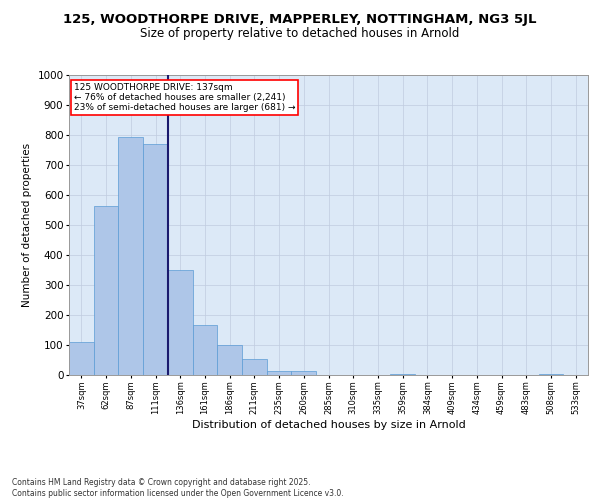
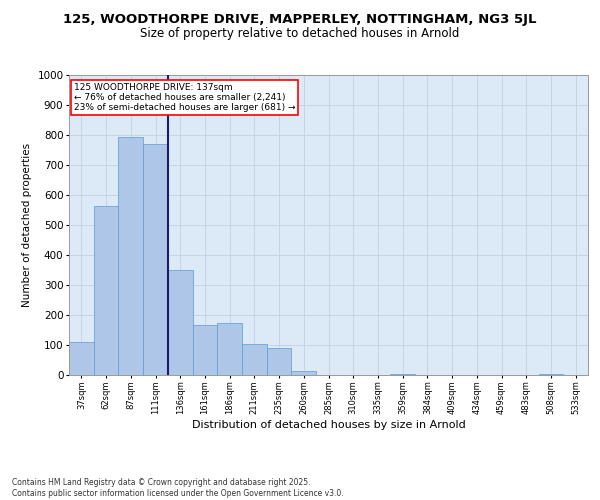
186sqm: 99 -> 175
211sqm: 55 -> 105
235sqm: 15 -> 90
